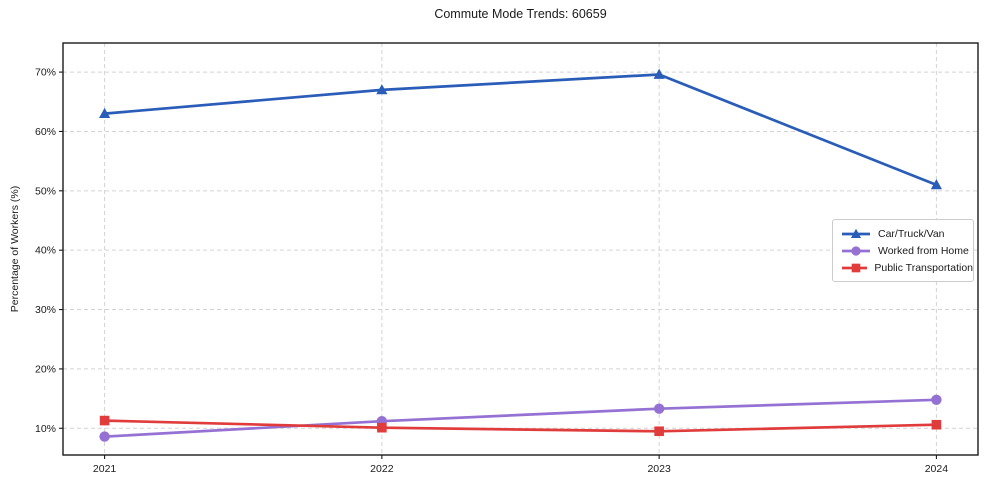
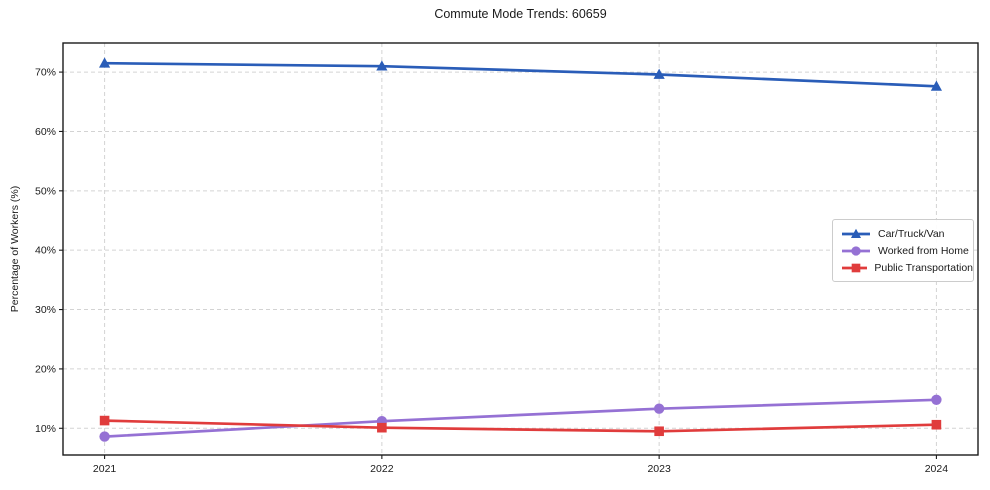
Car/Truck/Van/2021: 63% -> 72%
Car/Truck/Van/2022: 67% -> 71%
Car/Truck/Van/2024: 51% -> 68%
